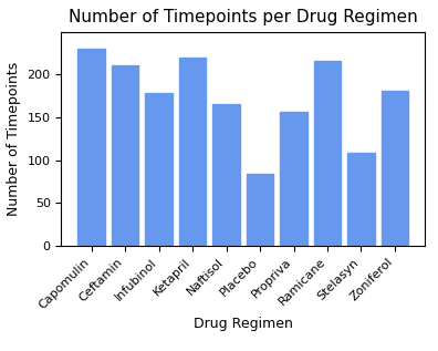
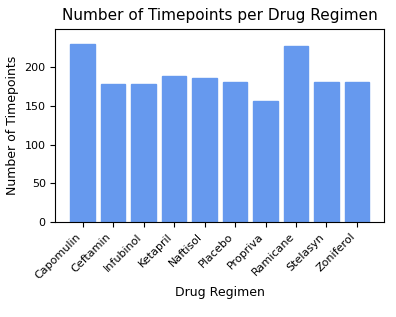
Ceftamin: 210 -> 178
Ketapril: 220 -> 188
Naftisol: 166 -> 186
Placebo: 84 -> 181
Ramicane: 216 -> 228
Stelasyn: 108 -> 181
